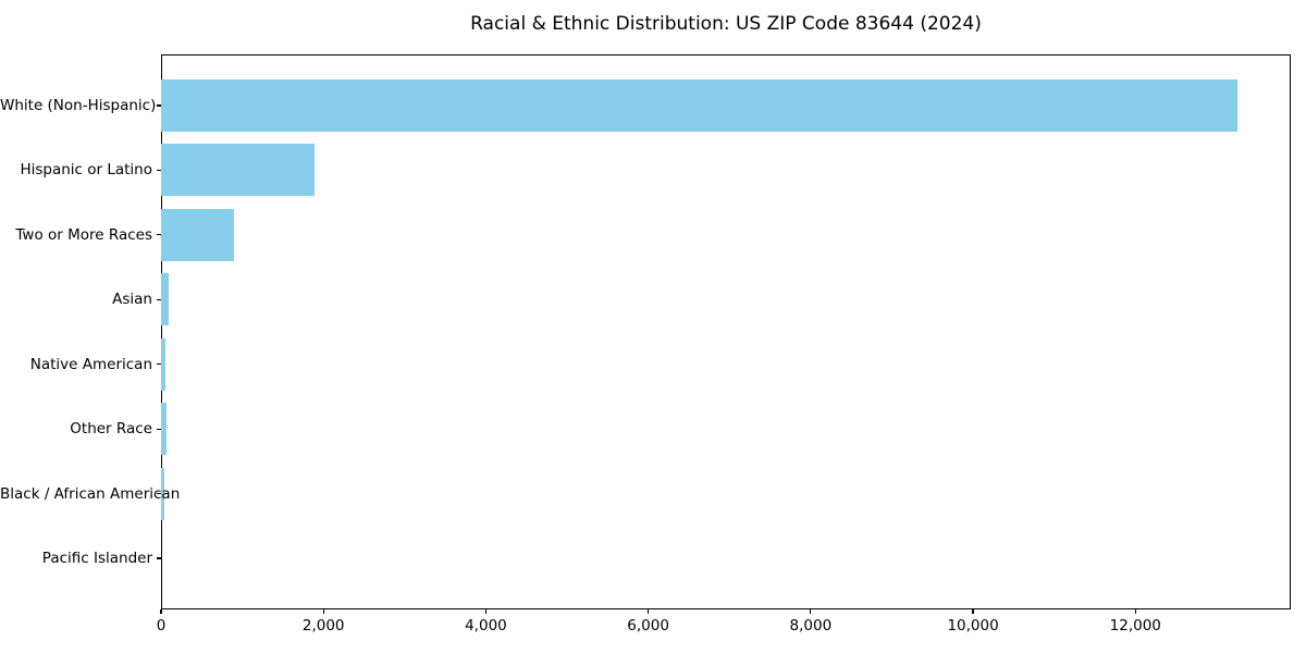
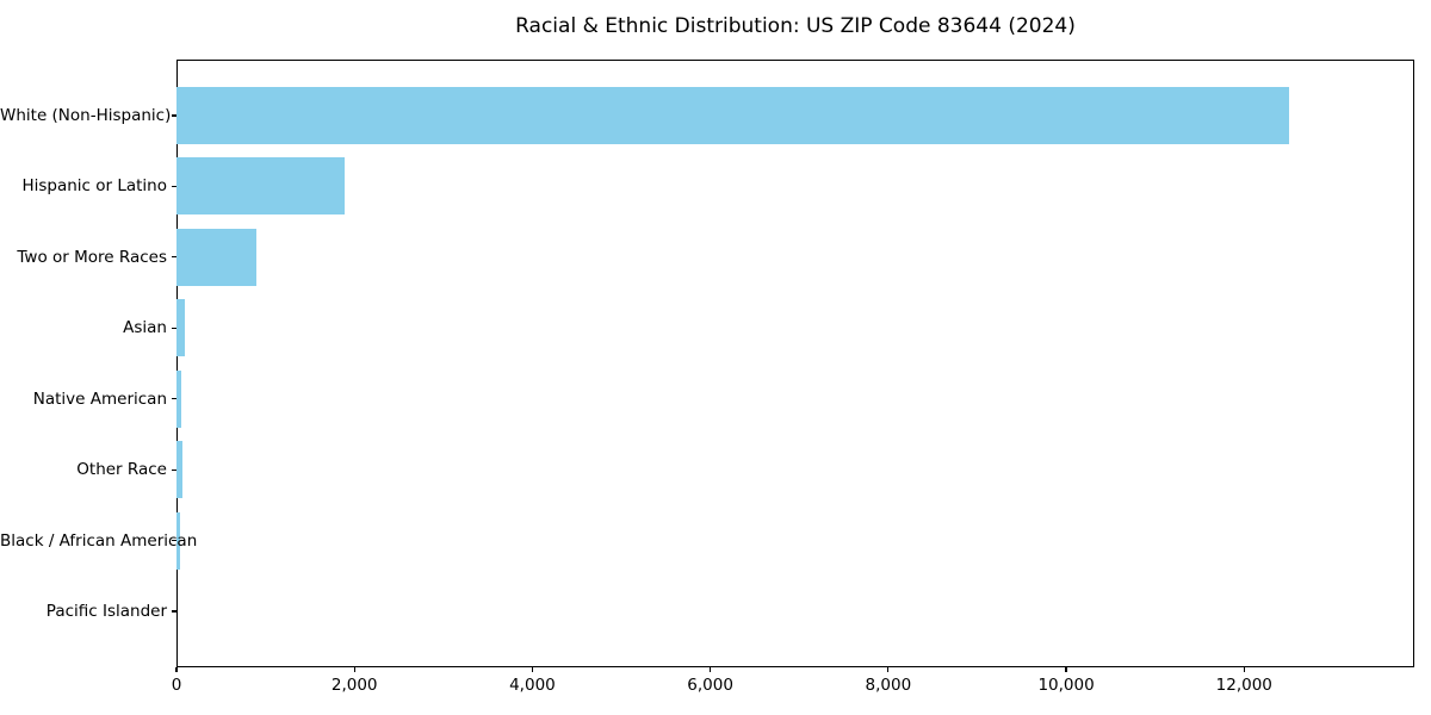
White (Non-Hispanic): 13200 -> 12500
